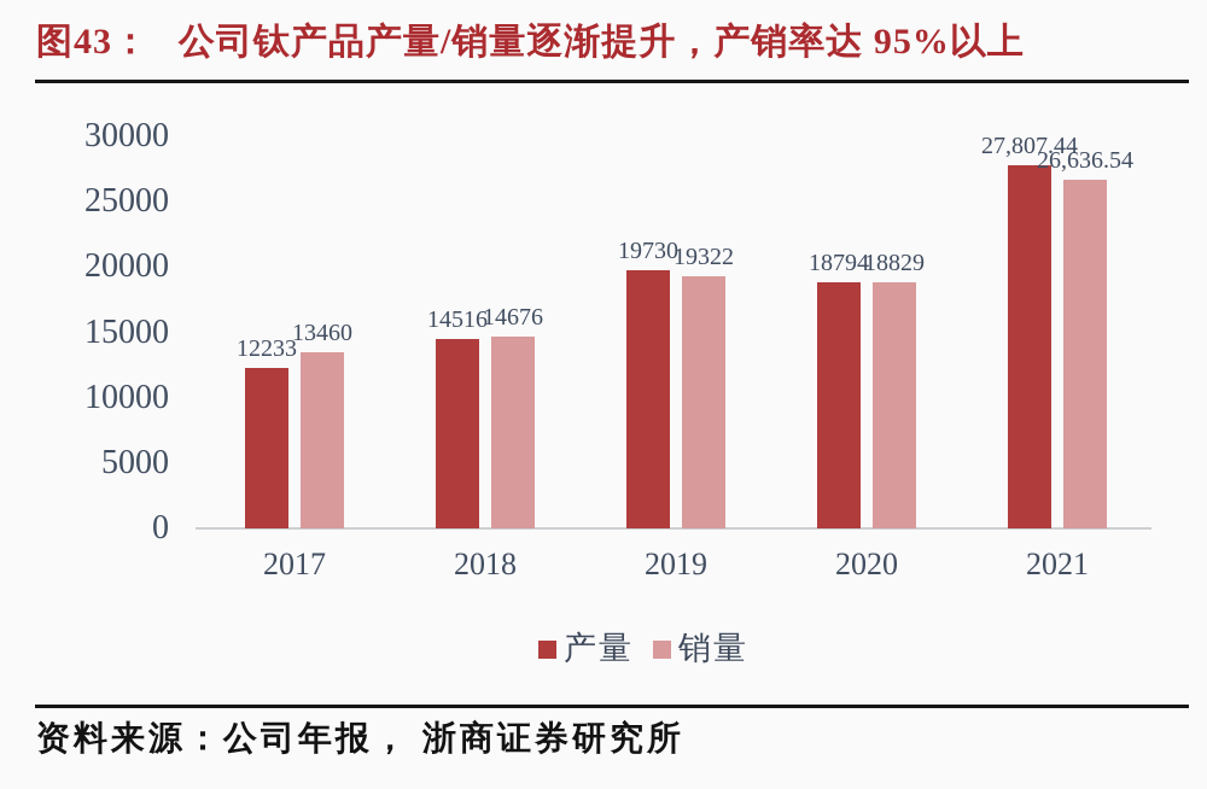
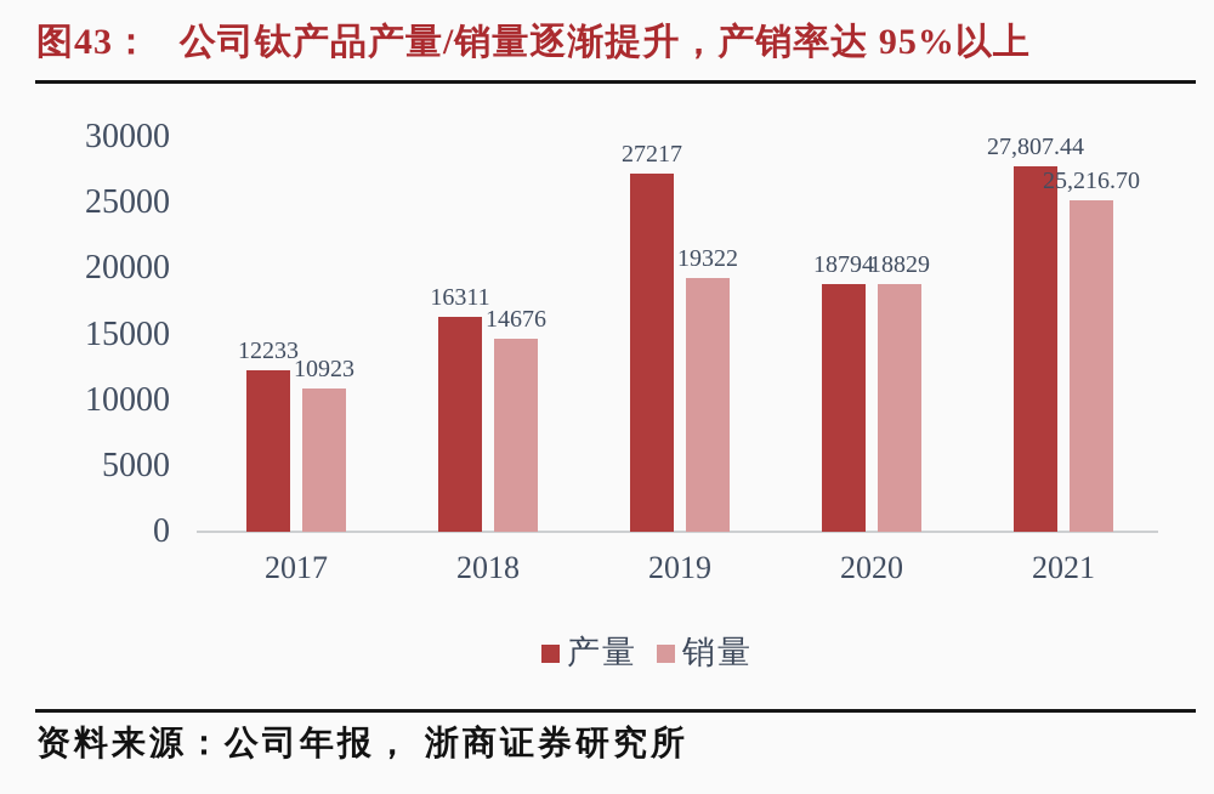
销量/2017: 13460 -> 10923
产量/2018: 14516 -> 16311
产量/2019: 19730 -> 27217
销量/2021: 26,636.54 -> 25,216.70
